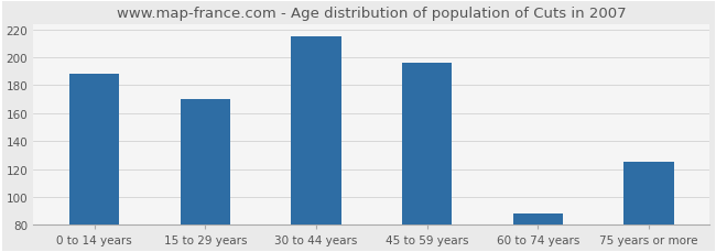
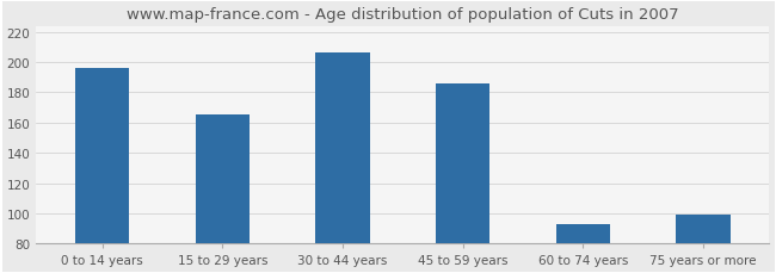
0 to 14 years: 188 -> 196
15 to 29 years: 170 -> 165
30 to 44 years: 215 -> 206
45 to 59 years: 196 -> 186
60 to 74 years: 88 -> 93
75 years or more: 125 -> 99
